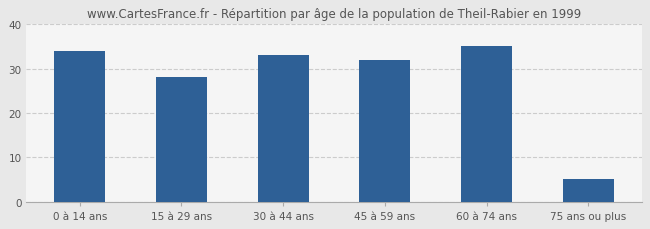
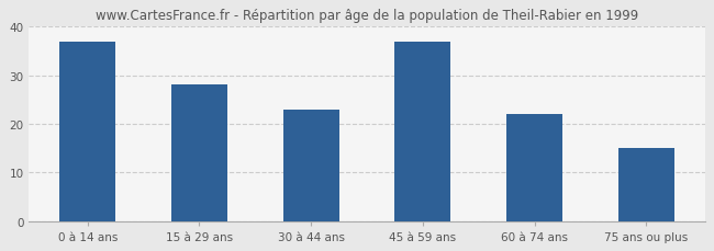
0 à 14 ans: 34 -> 37
30 à 44 ans: 33 -> 23
45 à 59 ans: 32 -> 37
60 à 74 ans: 35 -> 22
75 ans ou plus: 5 -> 15
